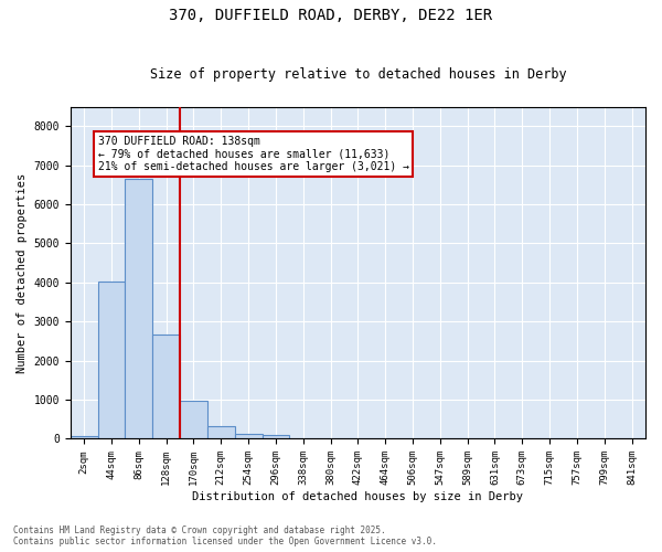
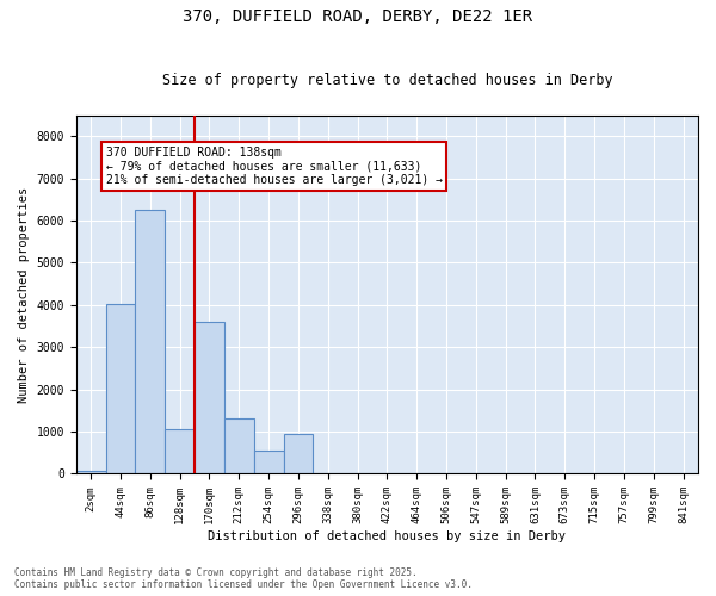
86sqm: 6650 -> 6250
128sqm: 2680 -> 1050
170sqm: 980 -> 3600
212sqm: 320 -> 1300
254sqm: 130 -> 550
296sqm: 100 -> 950
